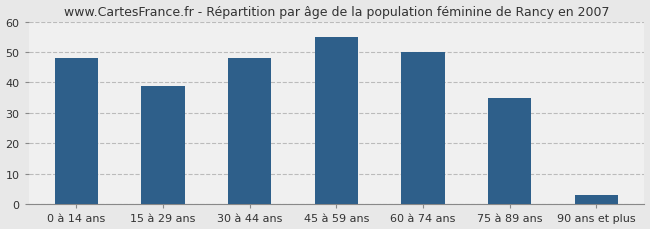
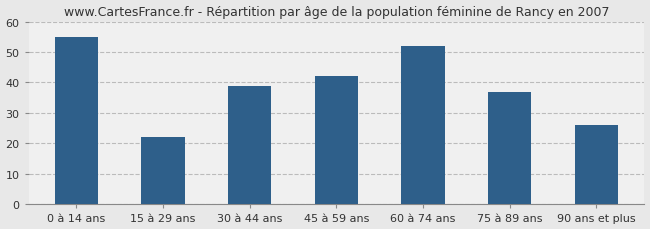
0 à 14 ans: 48 -> 55
15 à 29 ans: 39 -> 22
30 à 44 ans: 48 -> 39
45 à 59 ans: 55 -> 42
60 à 74 ans: 50 -> 52
75 à 89 ans: 35 -> 37
90 ans et plus: 3 -> 26
